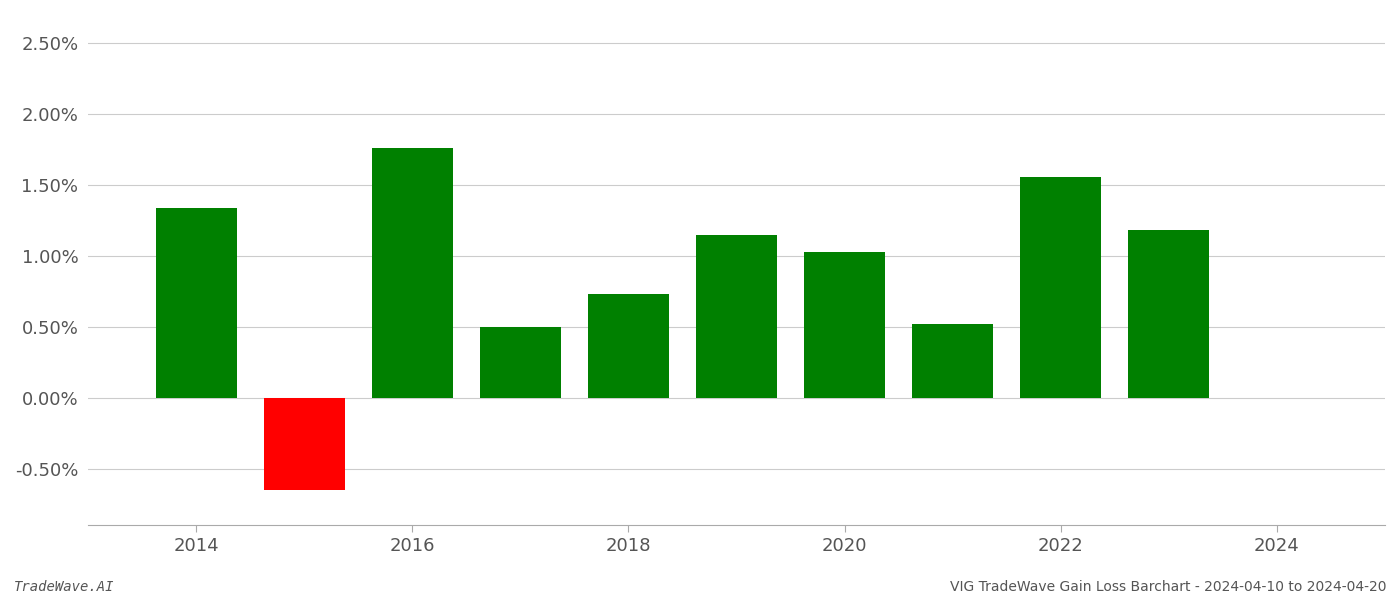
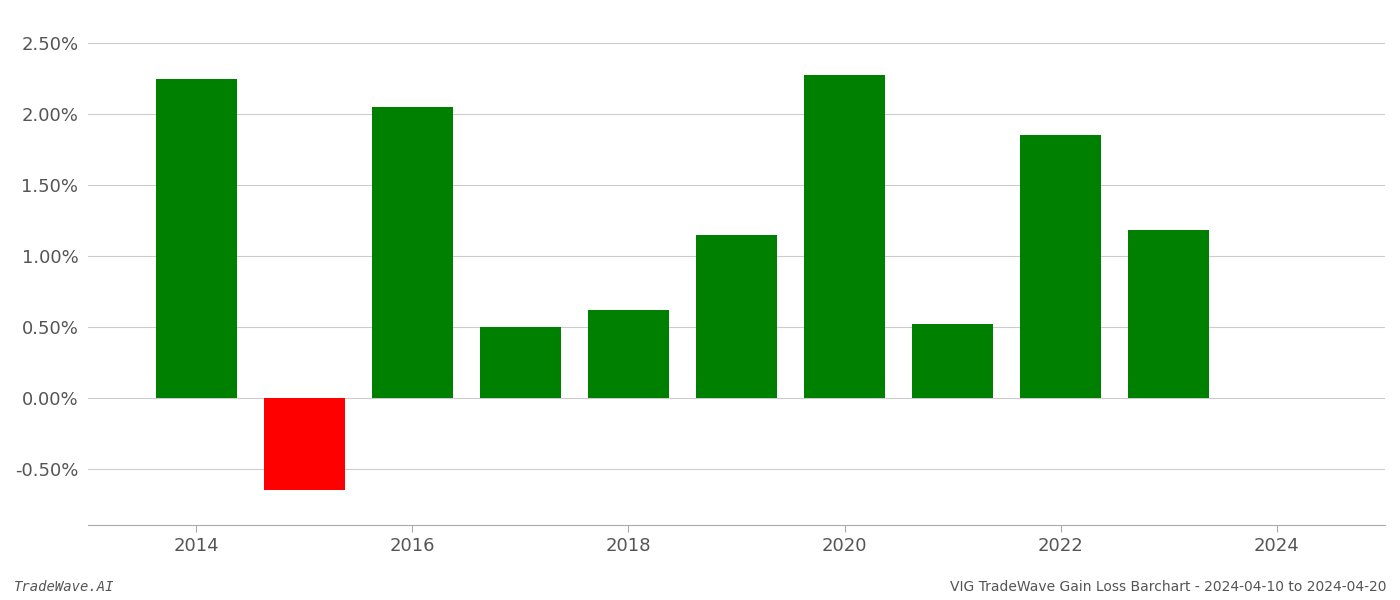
2014: 1.34% -> 2.25%
2016: 1.76% -> 2.05%
2018: 0.73% -> 0.62%
2020: 1.03% -> 2.28%
2022: 1.56% -> 1.85%
